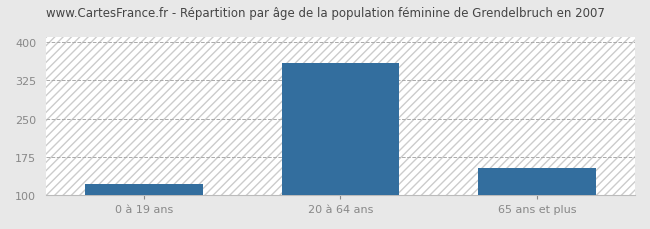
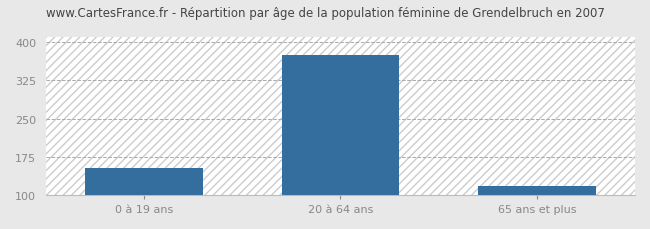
0 à 19 ans: 122 -> 152
20 à 64 ans: 358 -> 375
65 ans et plus: 152 -> 117
